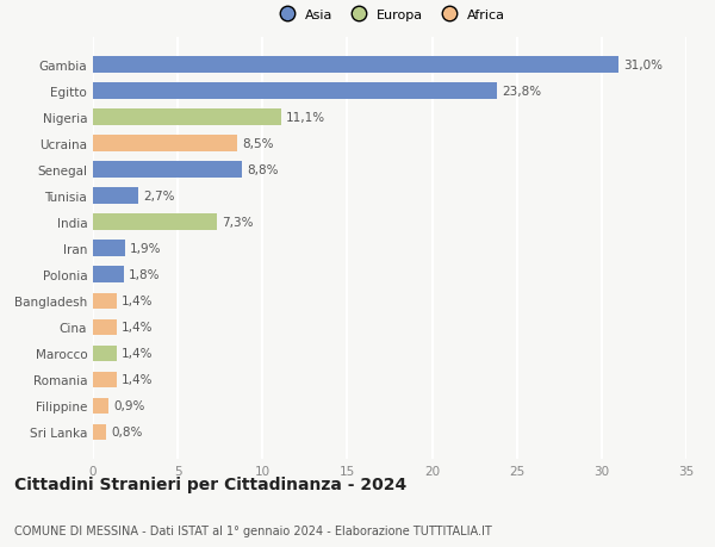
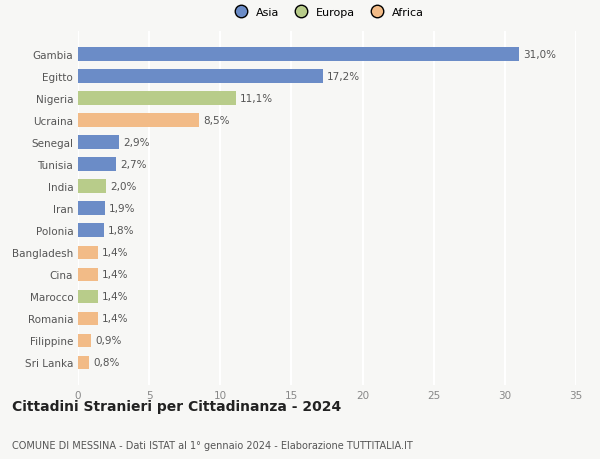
Egitto: 23,8% -> 17,2%
Senegal: 8,8% -> 2,9%
India: 7,3% -> 2,0%
